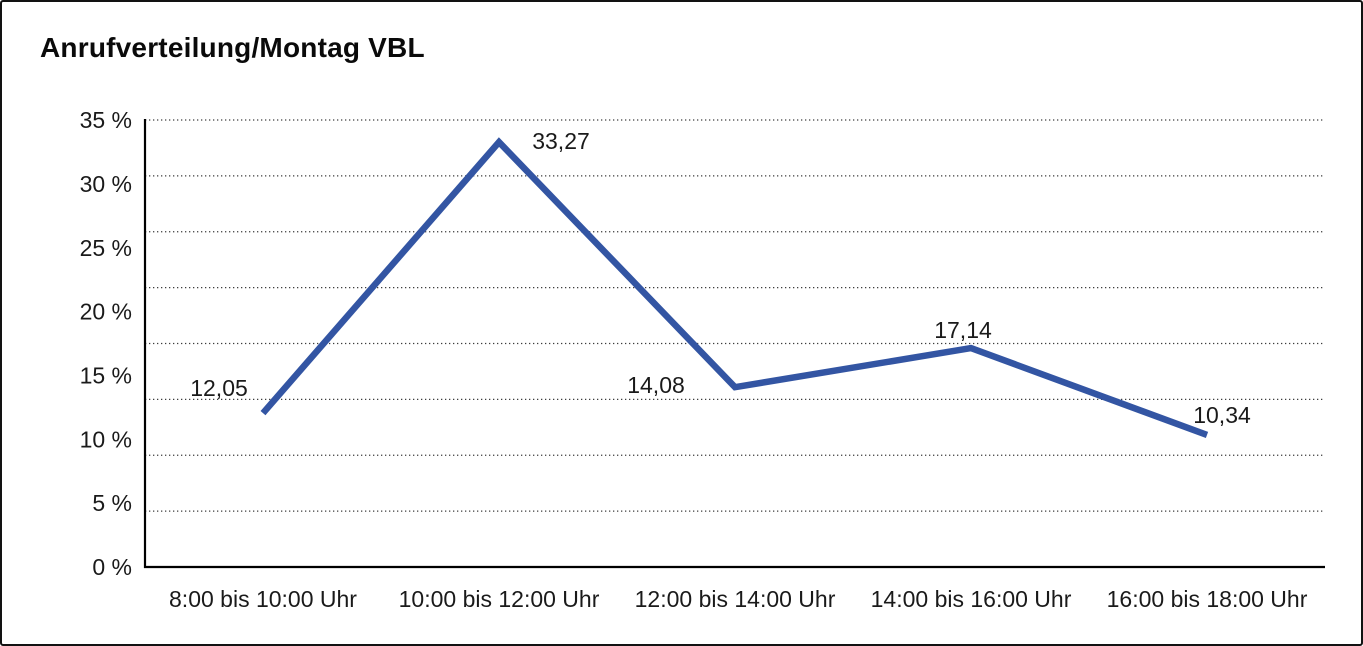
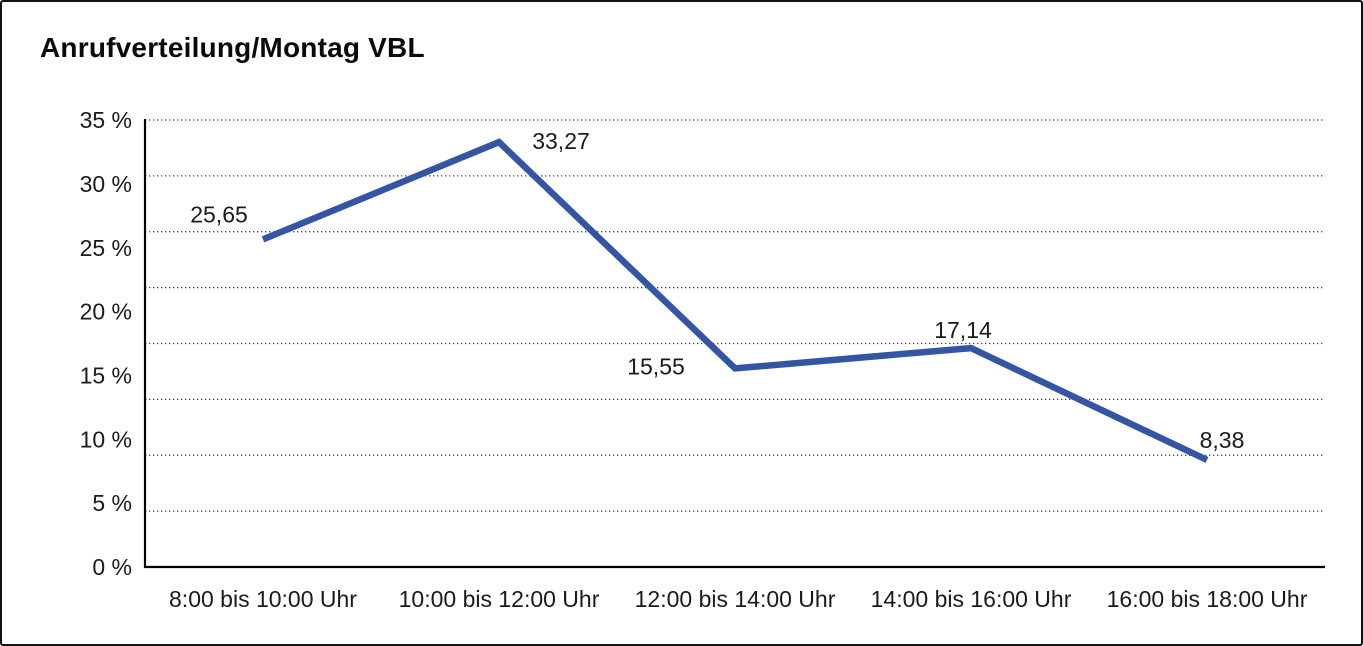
8:00 bis 10:00 Uhr: 12,05 -> 25,65
12:00 bis 14:00 Uhr: 14,08 -> 15,55
16:00 bis 18:00 Uhr: 10,34 -> 8,38
